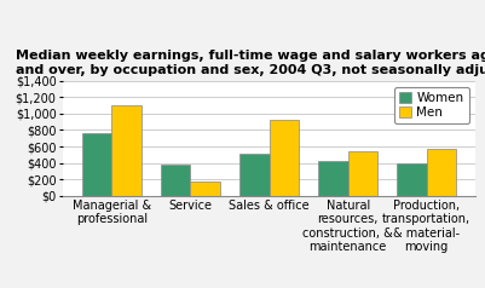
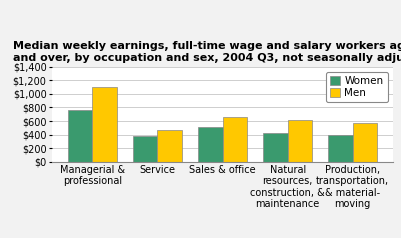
Men/Service: $180 -> $480
Men/Sales & office: $920 -> $660
Men/Natural resources, construction, & maintenance: $540 -> $620
